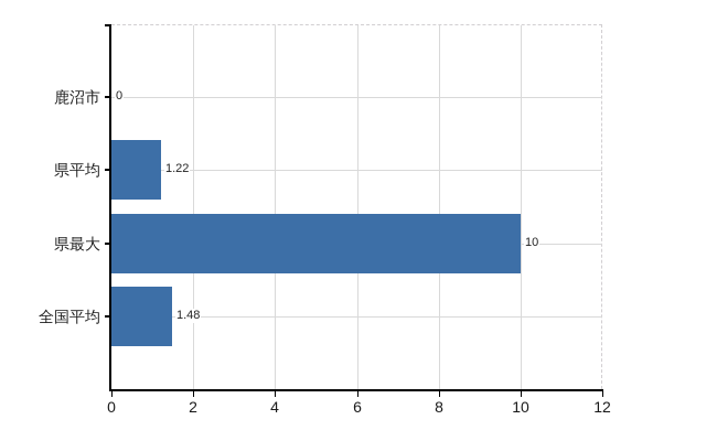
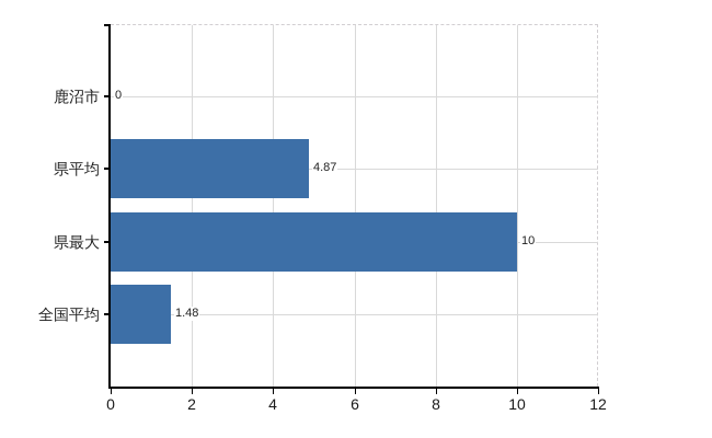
県平均: 1.22 -> 4.87
